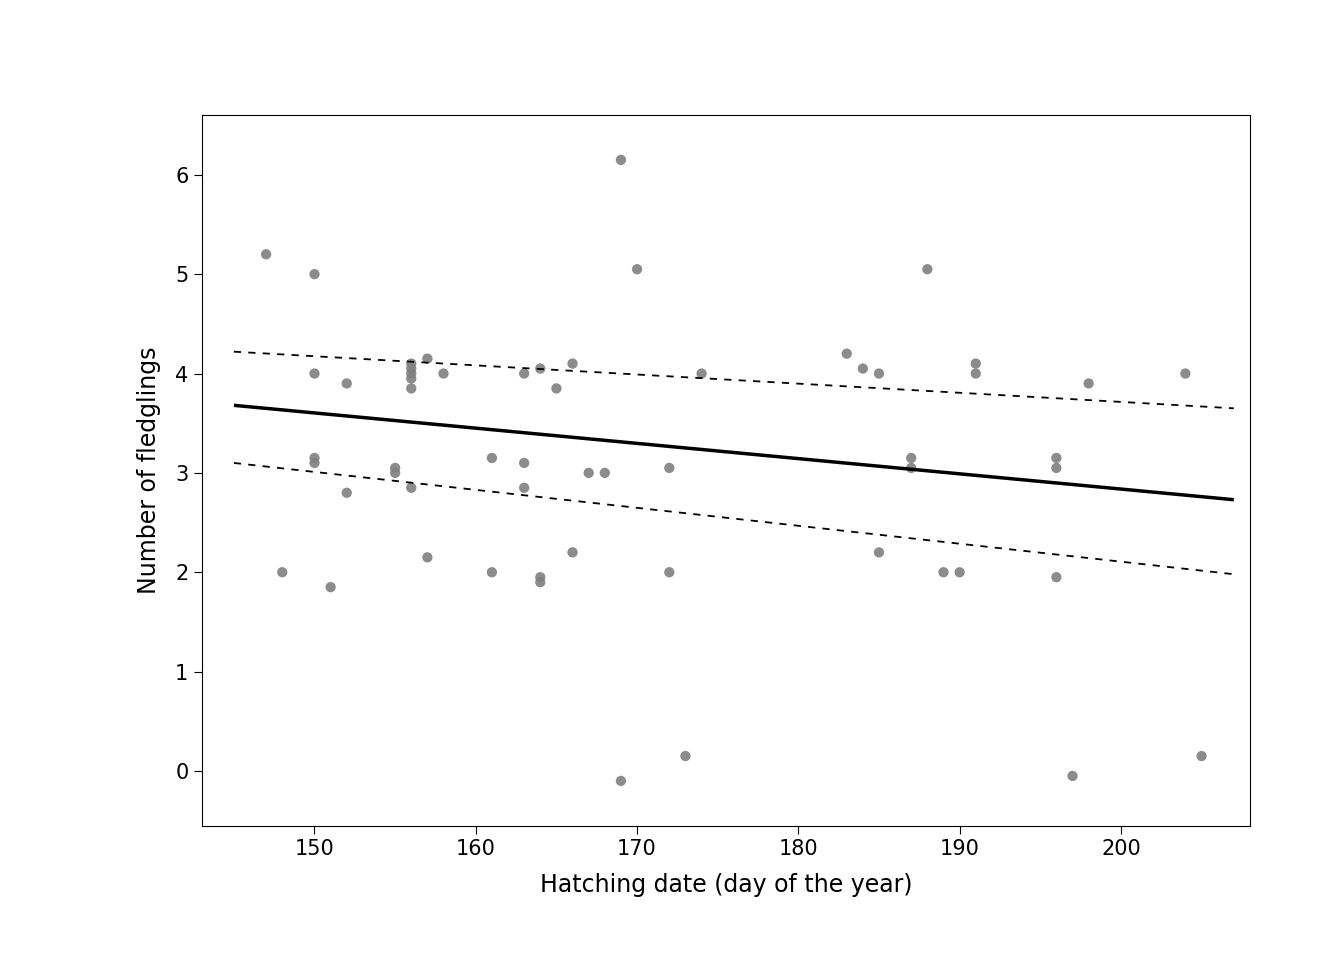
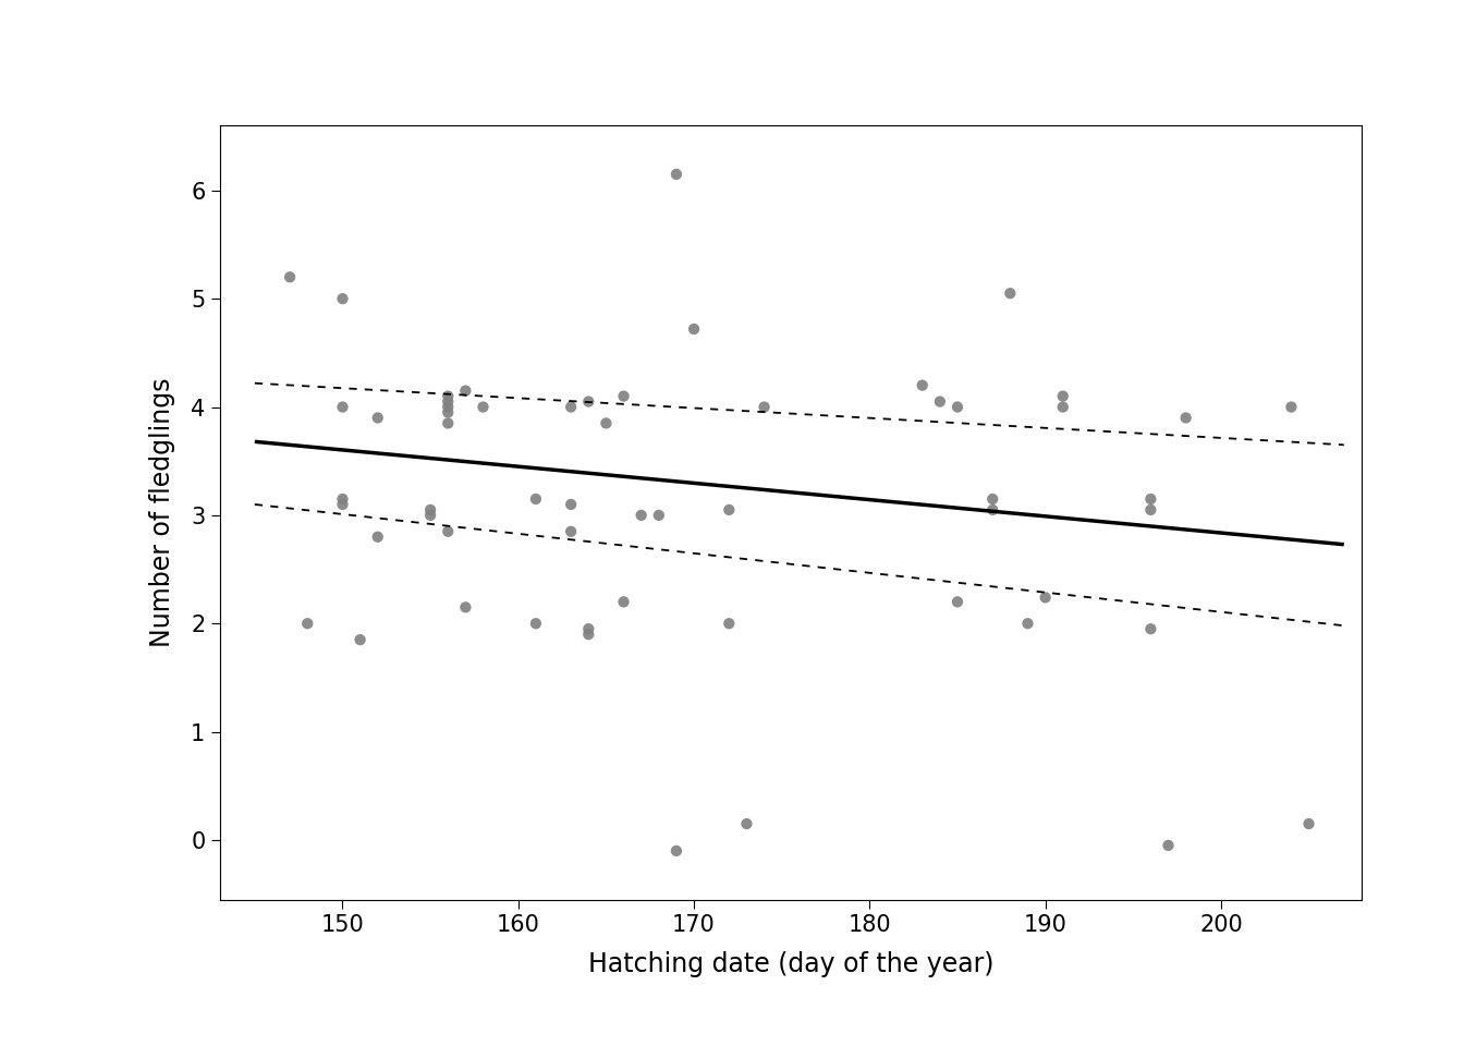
170: 5.05 -> 4.72
190: 2.00 -> 2.24
